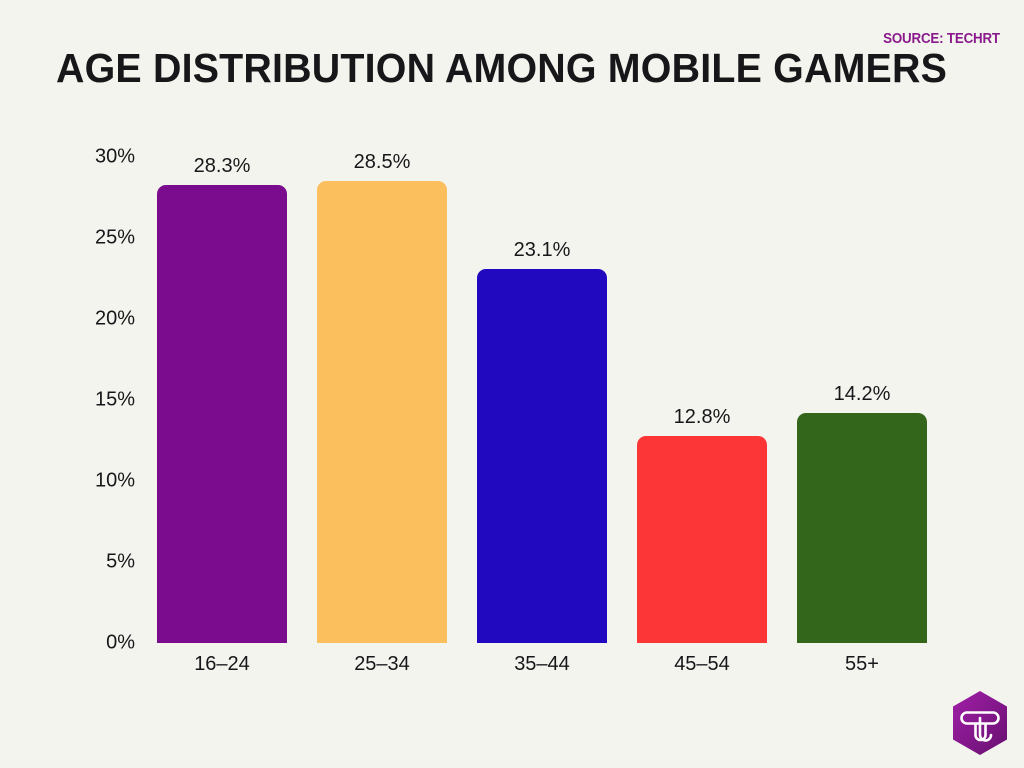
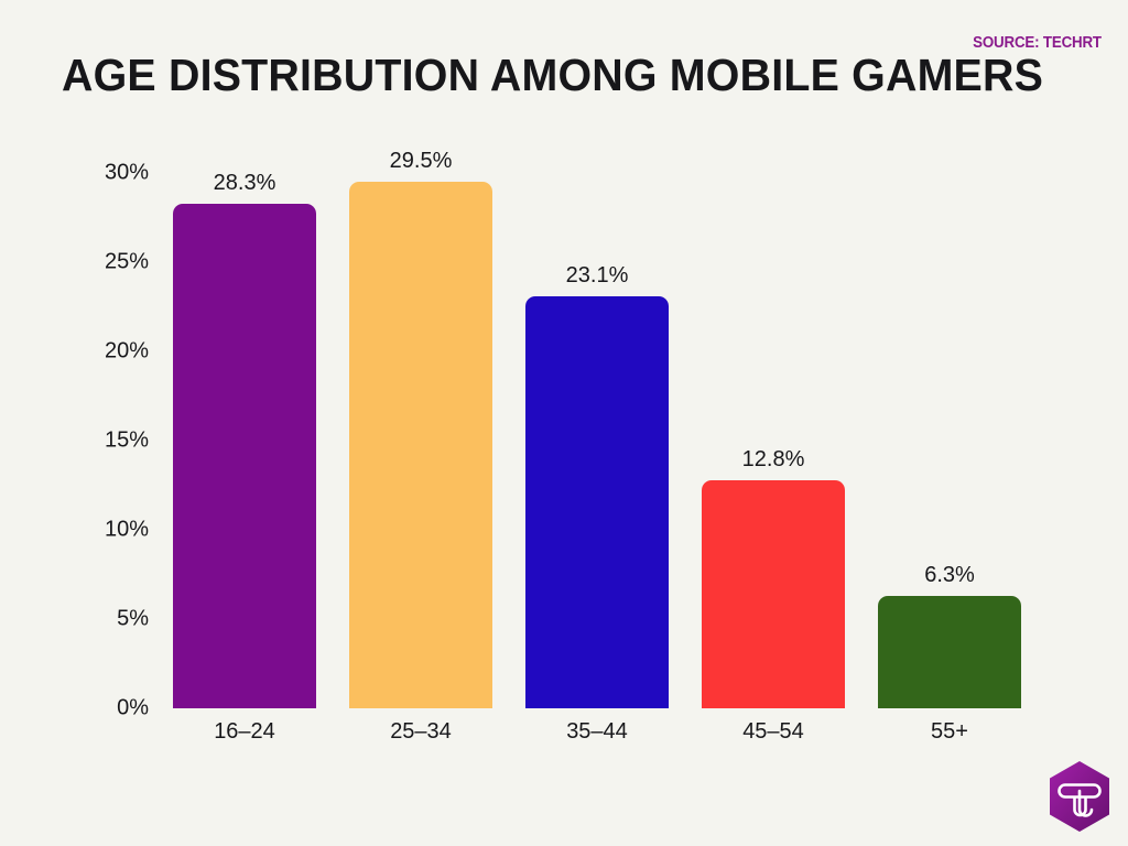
25–34: 28.5% -> 29.5%
55+: 14.2% -> 6.3%
